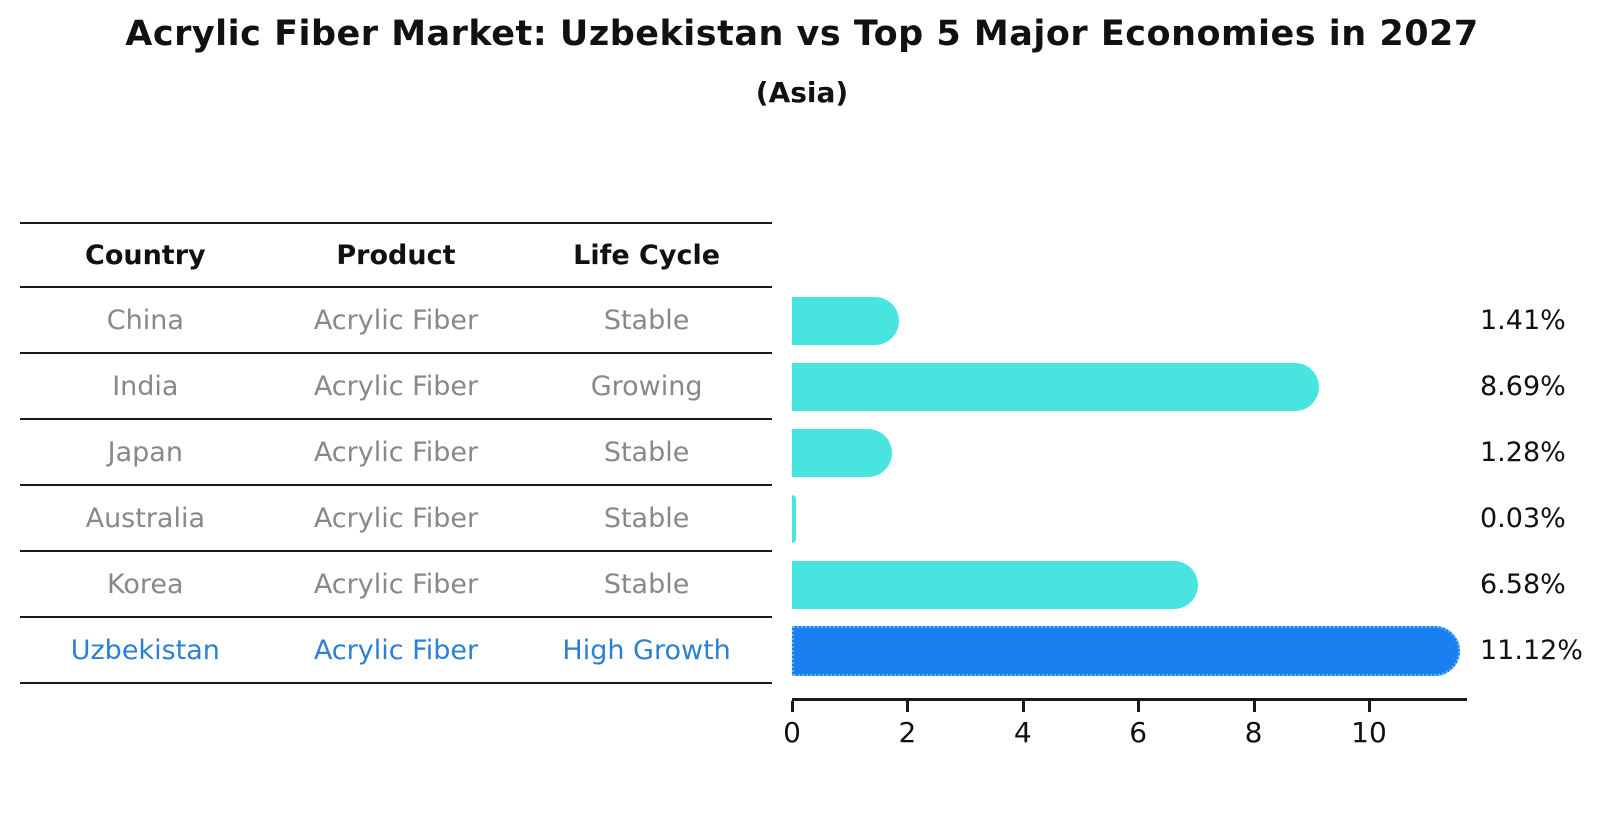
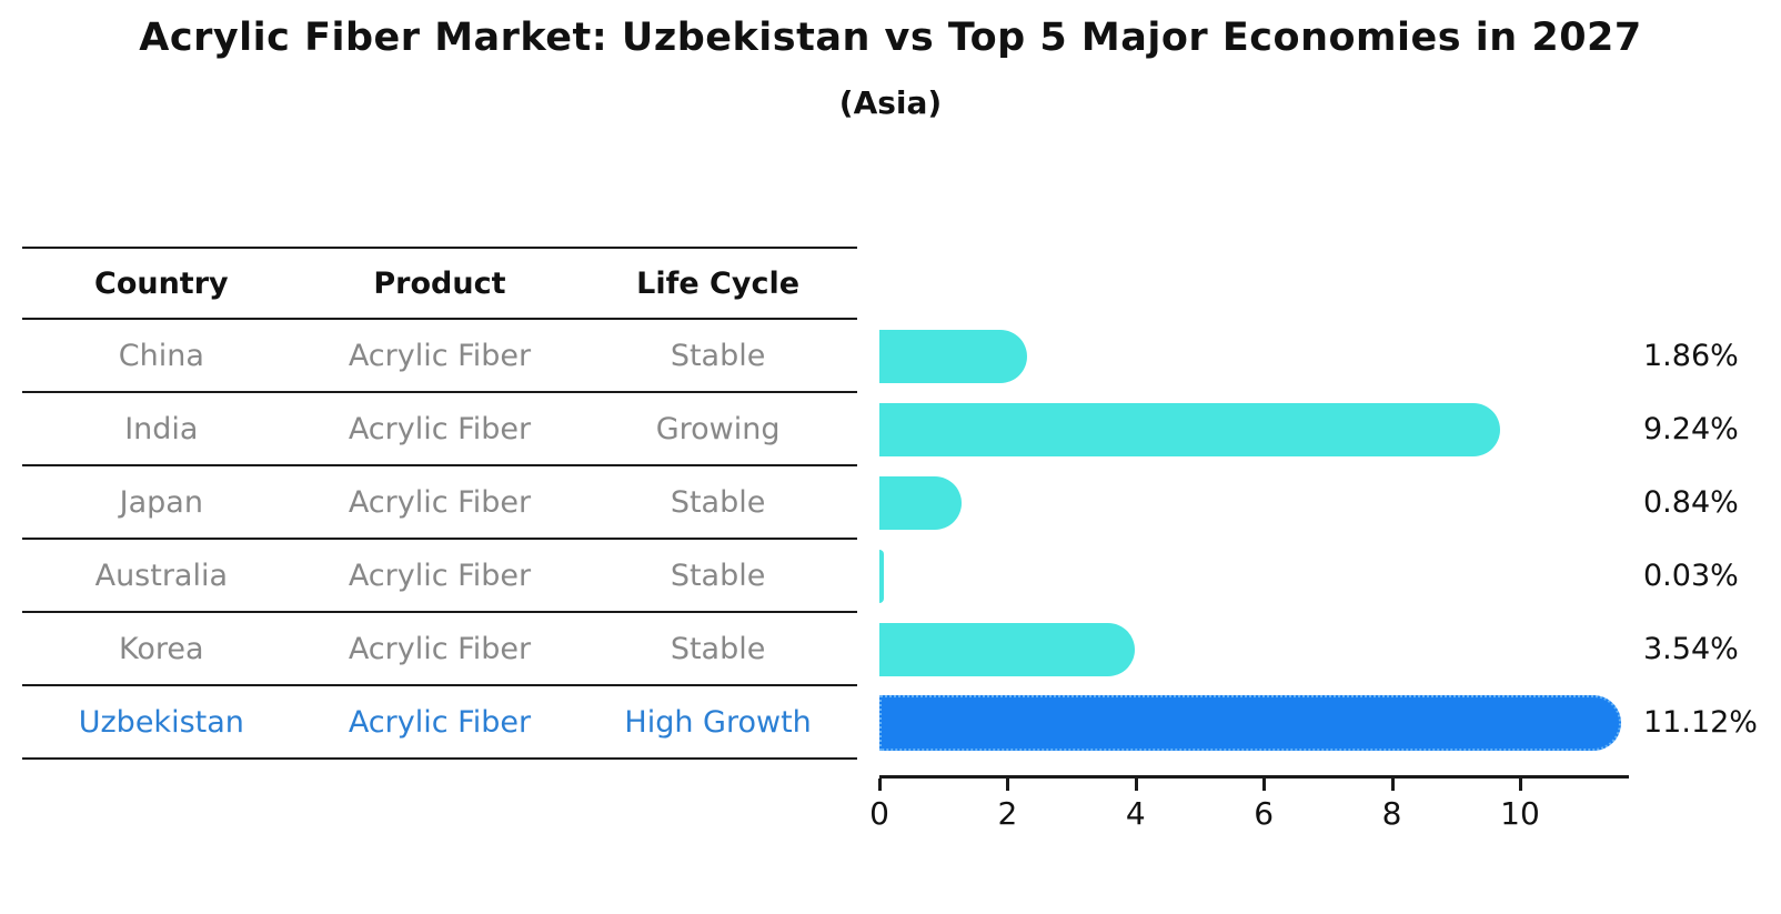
China: 1.41% -> 1.86%
India: 8.69% -> 9.24%
Japan: 1.28% -> 0.84%
Korea: 6.58% -> 3.54%
